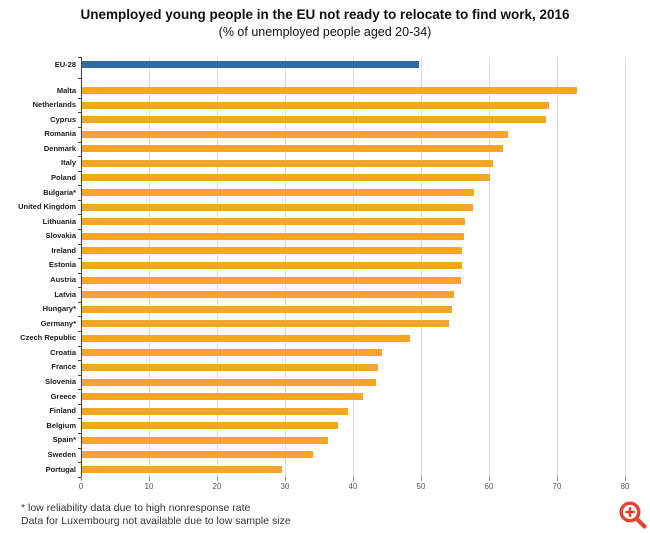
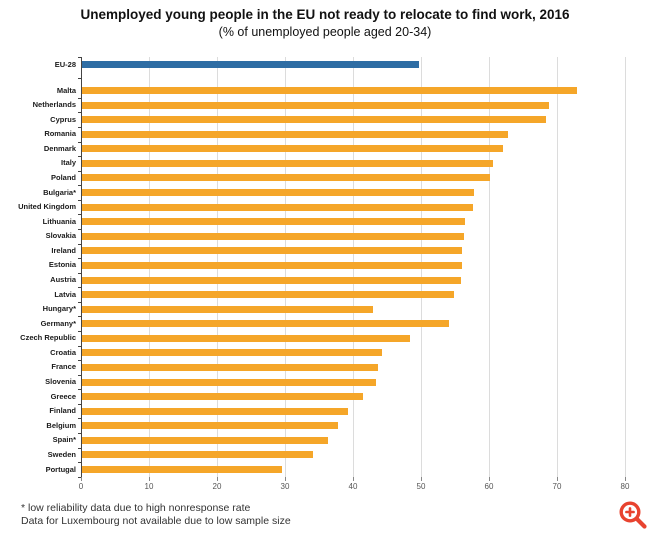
Hungary*: 55 -> 43
